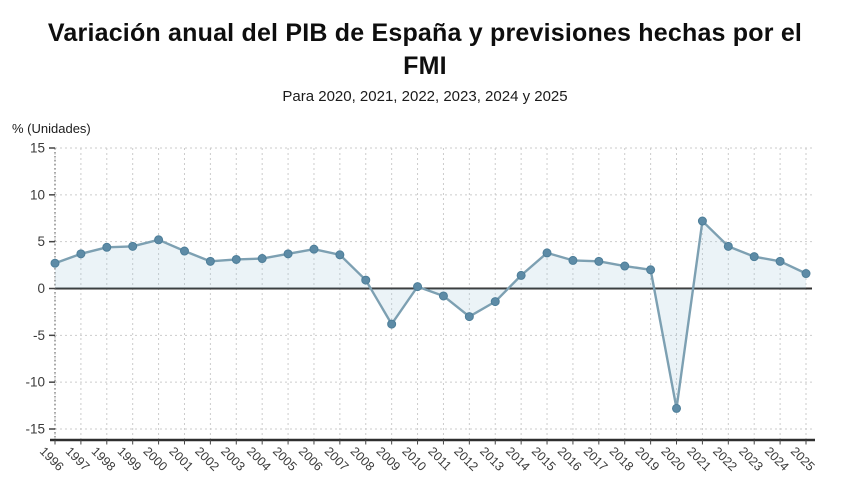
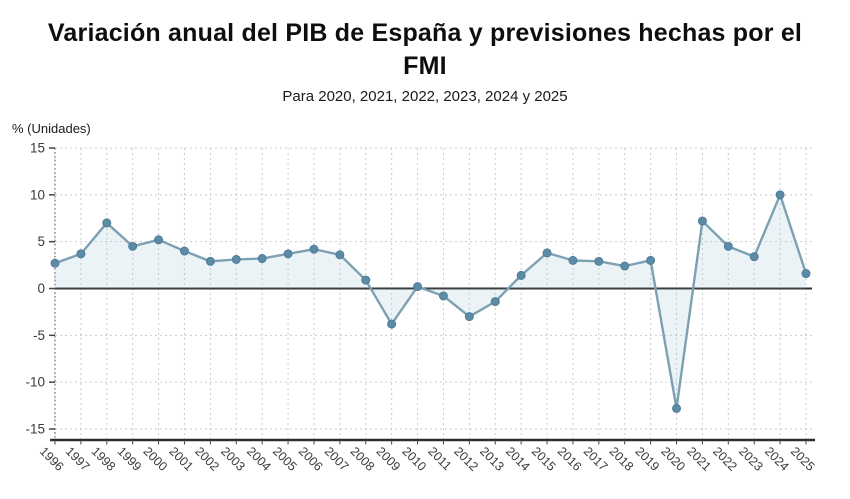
1998: 4 -> 7
2019: 2 -> 3
2024: 3 -> 10
